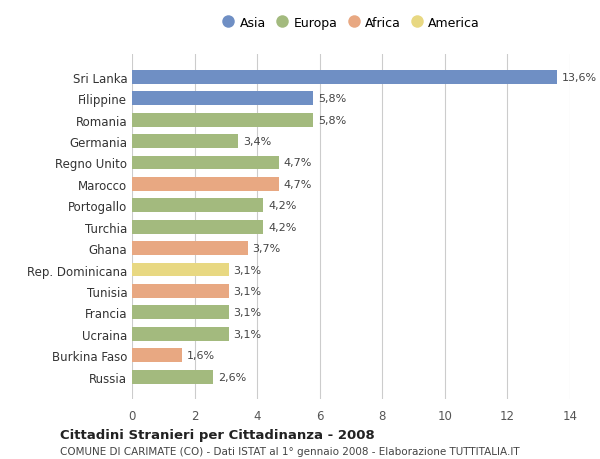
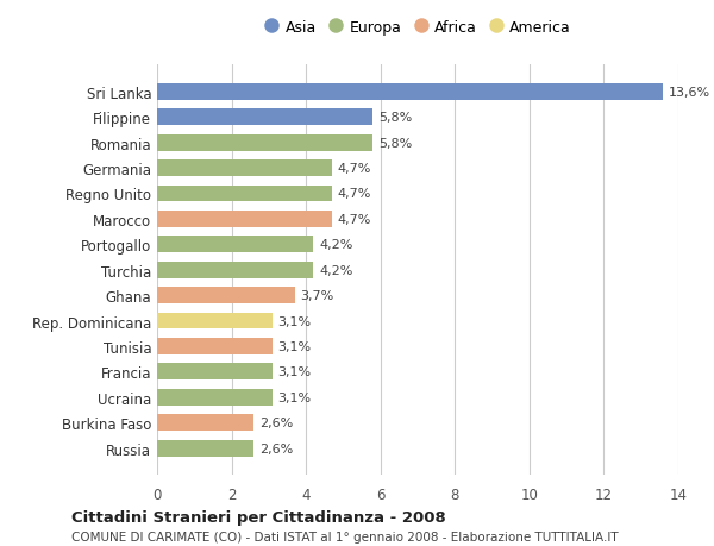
Germania: 3,4% -> 4,7%
Burkina Faso: 1,6% -> 2,6%
